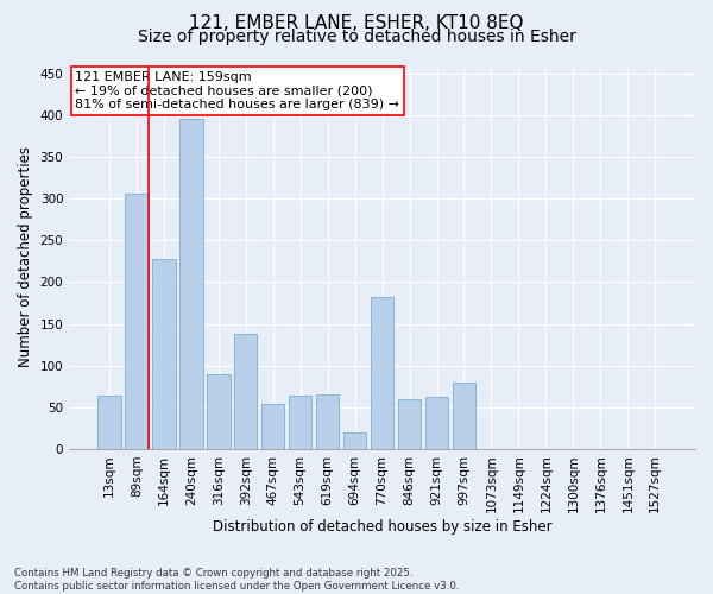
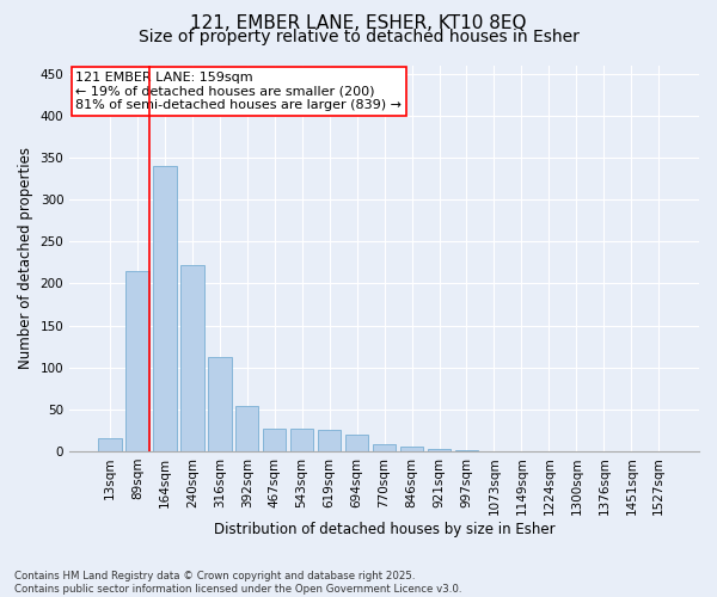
13sqm: 64 -> 16
89sqm: 306 -> 215
164sqm: 228 -> 340
240sqm: 396 -> 222
316sqm: 90 -> 113
392sqm: 138 -> 54
467sqm: 54 -> 27
543sqm: 64 -> 27
619sqm: 66 -> 25
770sqm: 182 -> 8
846sqm: 60 -> 6
921sqm: 62 -> 3
997sqm: 80 -> 1
